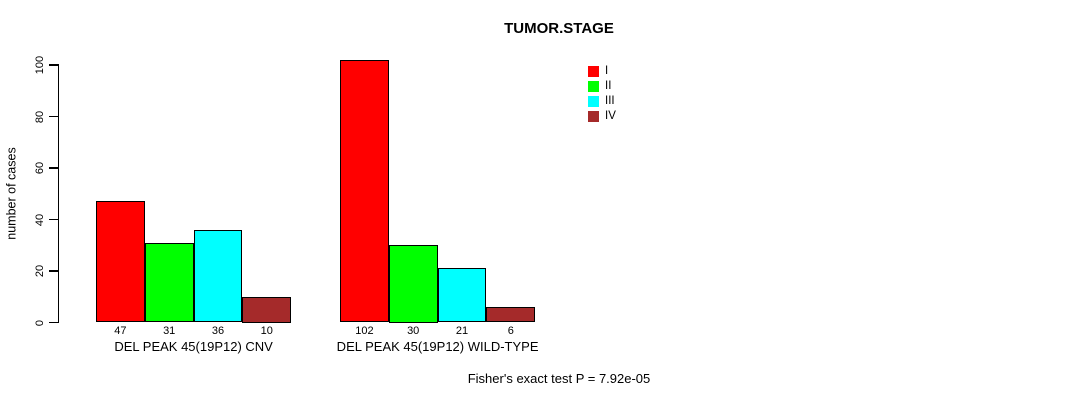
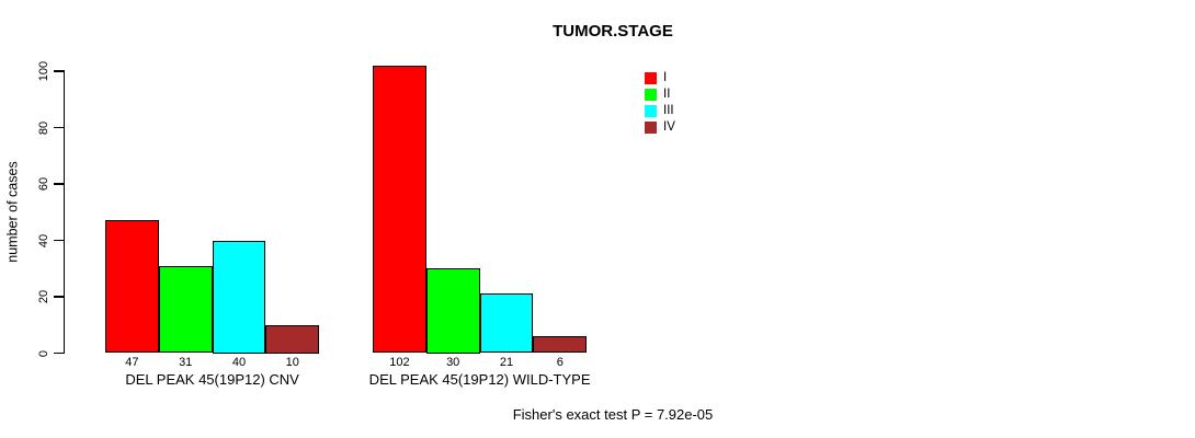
III/DEL PEAK 45(19P12) CNV: 36 -> 40
